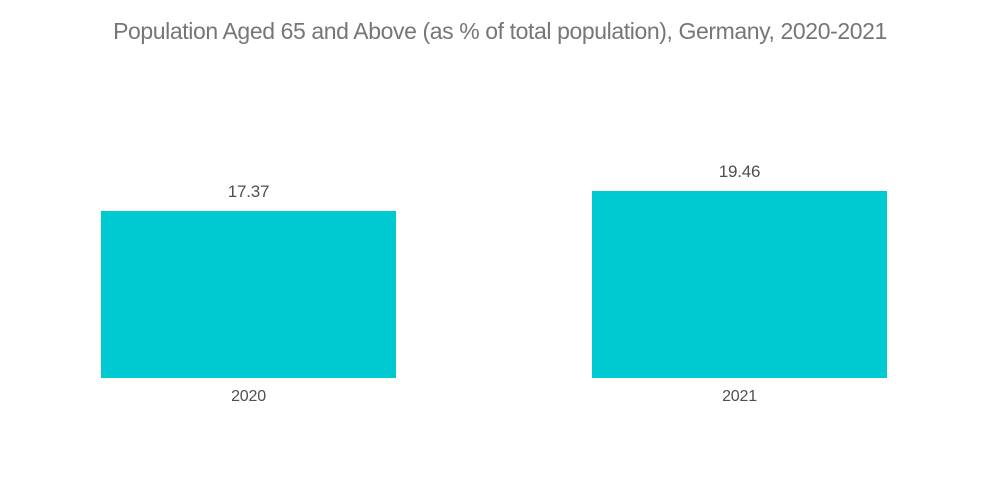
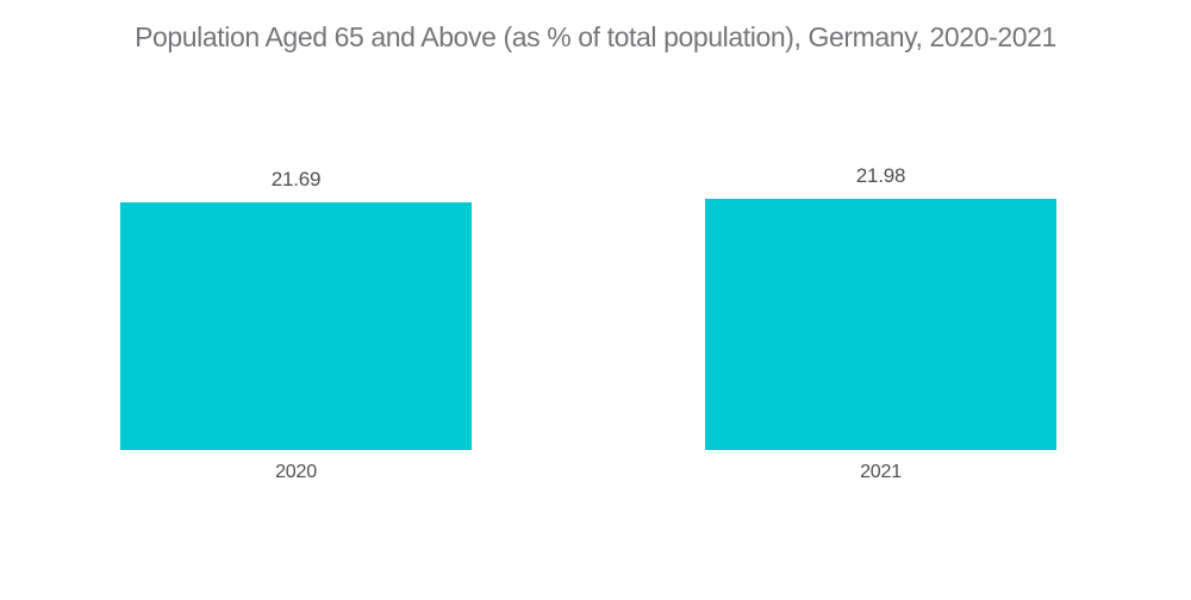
2020: 17.37 -> 21.69
2021: 19.46 -> 21.98
